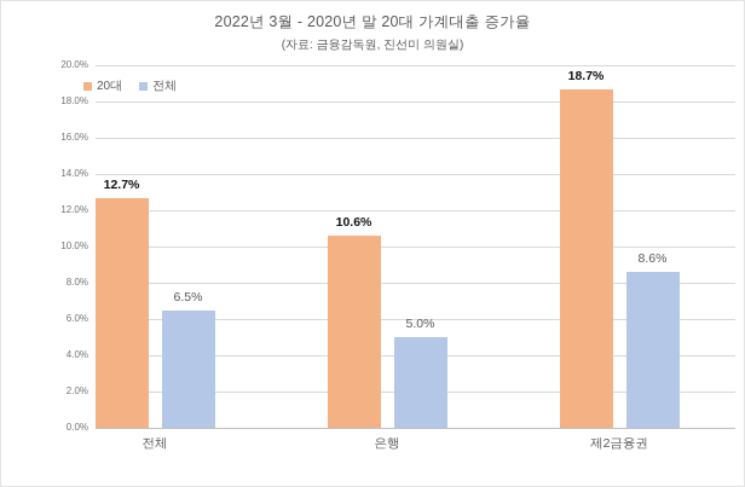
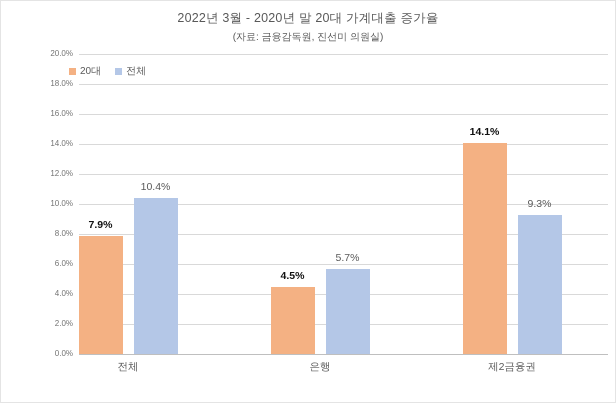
20대/전체: 12.7% -> 7.9%
전체/전체: 6.5% -> 10.4%
20대/은행: 10.6% -> 4.5%
전체/은행: 5.0% -> 5.7%
20대/제2금융권: 18.7% -> 14.1%
전체/제2금융권: 8.6% -> 9.3%
